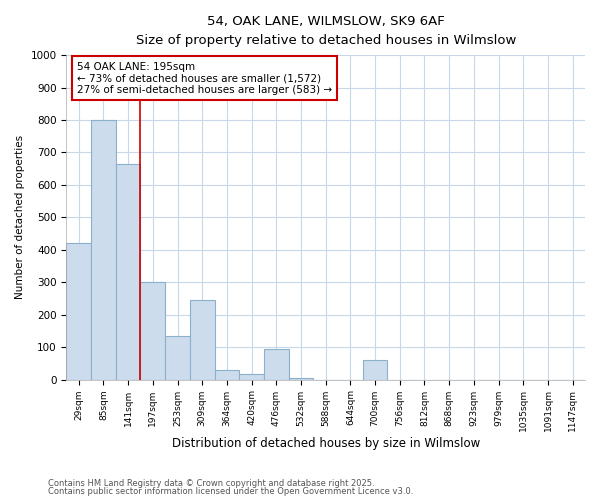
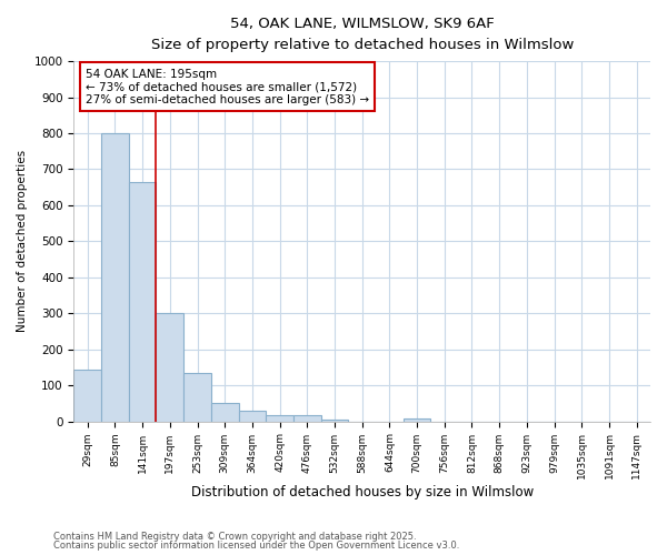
29sqm: 420 -> 143
309sqm: 245 -> 52
476sqm: 95 -> 16
700sqm: 60 -> 8
